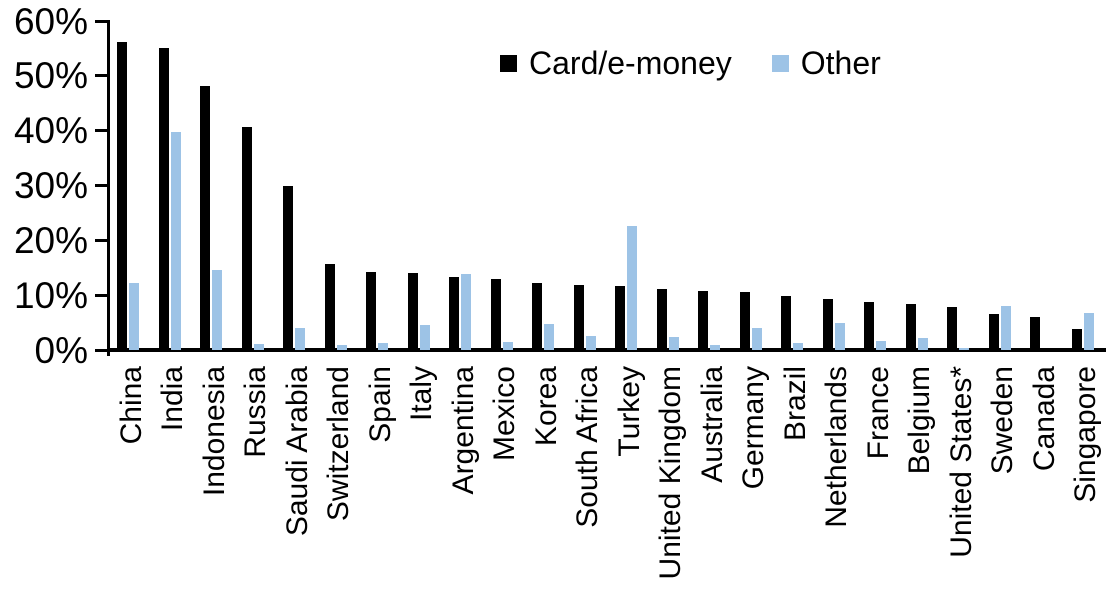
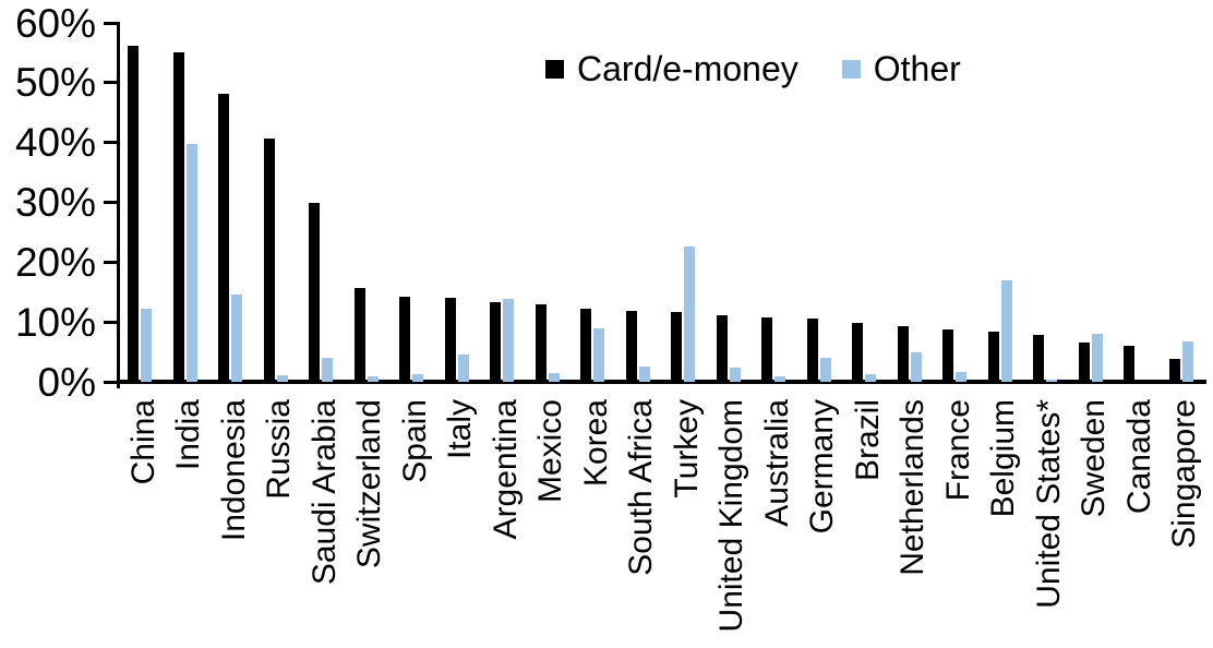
Other/Korea: 5% -> 9%
Other/Belgium: 2% -> 17%
